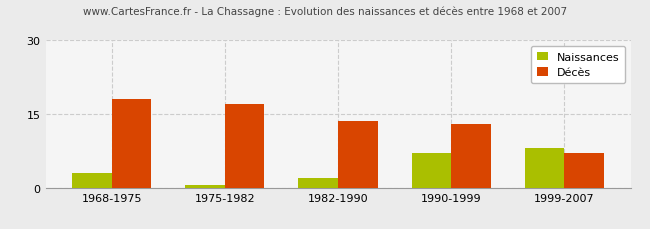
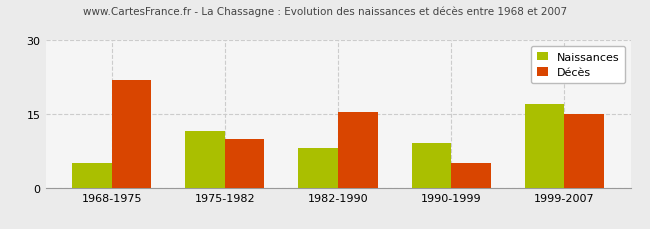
Naissances/1968-1975: 3.0 -> 5.0
Décès/1968-1975: 18.0 -> 22.0
Naissances/1975-1982: 0.5 -> 11.5
Décès/1975-1982: 17.0 -> 10.0
Naissances/1982-1990: 2.0 -> 8.0
Décès/1982-1990: 13.5 -> 15.5
Naissances/1990-1999: 7.0 -> 9.0
Décès/1990-1999: 13.0 -> 5.0
Naissances/1999-2007: 8.0 -> 17.0
Décès/1999-2007: 7.0 -> 15.0
